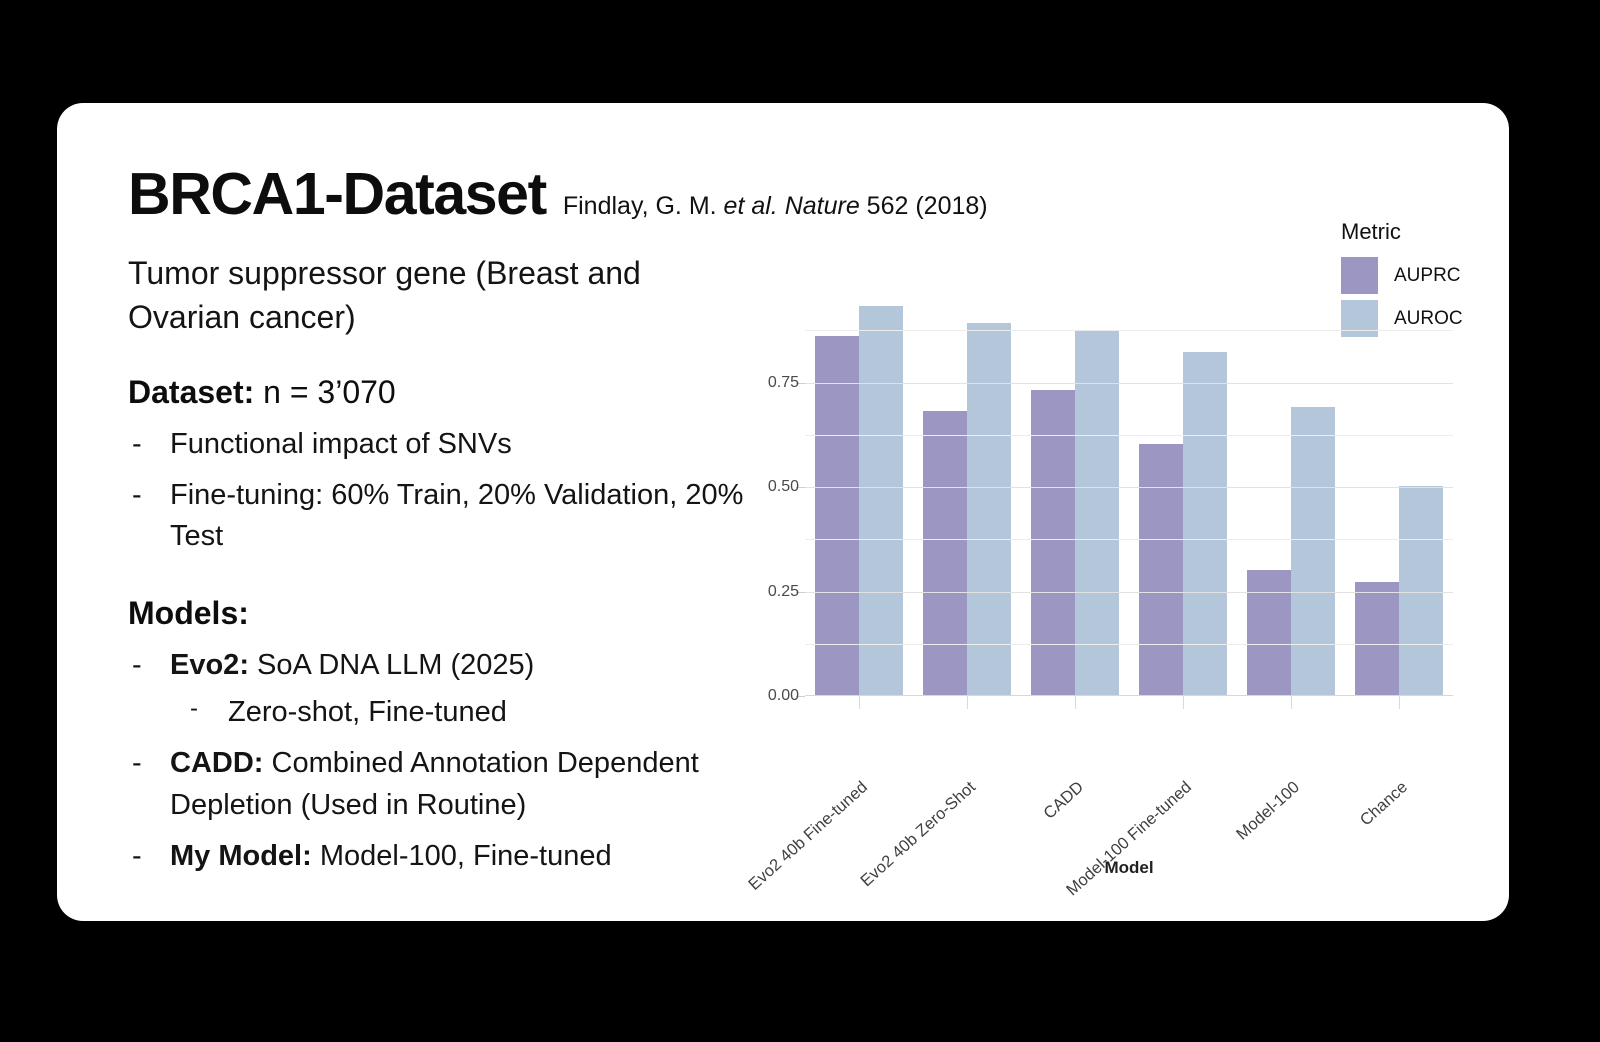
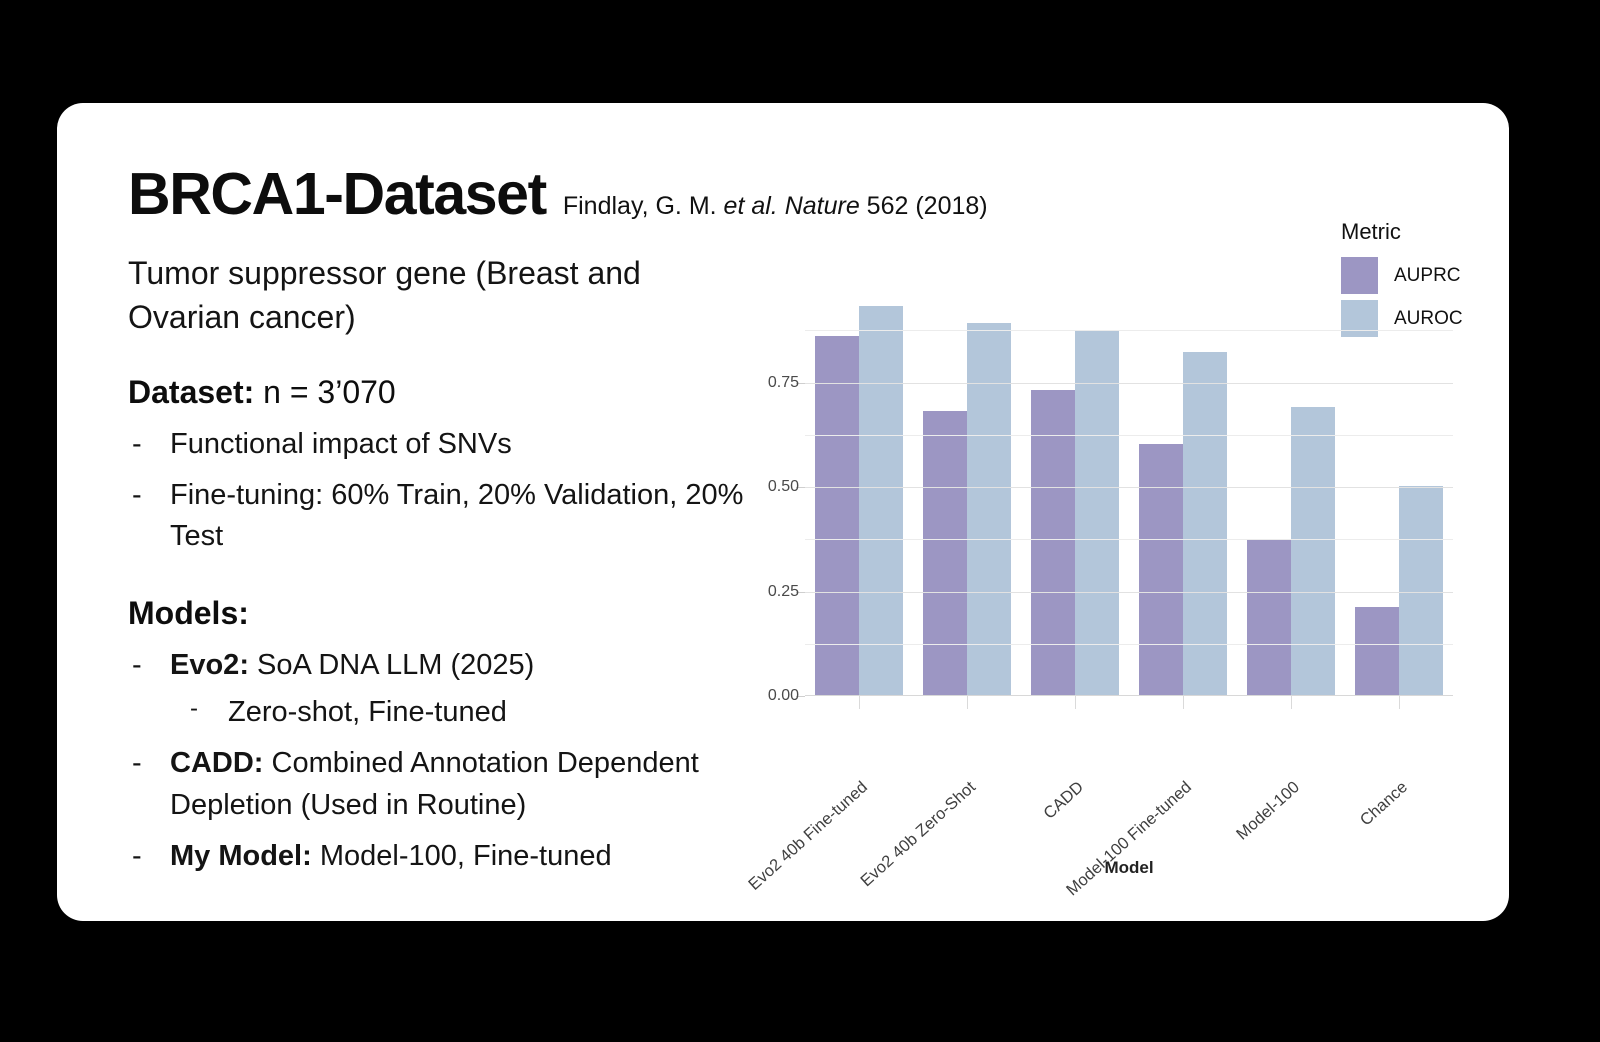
AUPRC/Model-100: 0.30 -> 0.37
AUPRC/Chance: 0.27 -> 0.21
